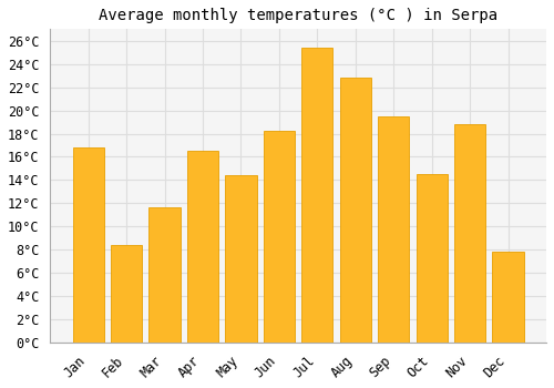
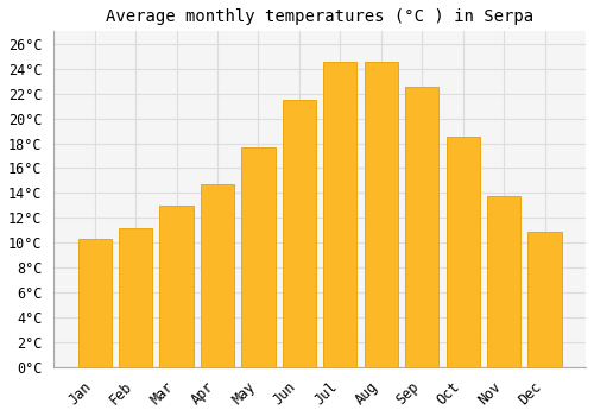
Jan: 16.8°C -> 10.3°C
Feb: 8.4°C -> 11.2°C
Mar: 11.7°C -> 13.0°C
Apr: 16.5°C -> 14.7°C
May: 14.4°C -> 17.7°C
Jun: 18.2°C -> 21.5°C
Jul: 25.4°C -> 24.5°C
Aug: 22.8°C -> 24.5°C
Sep: 19.5°C -> 22.5°C
Oct: 14.5°C -> 18.5°C
Nov: 18.8°C -> 13.8°C
Dec: 7.8°C -> 10.9°C
